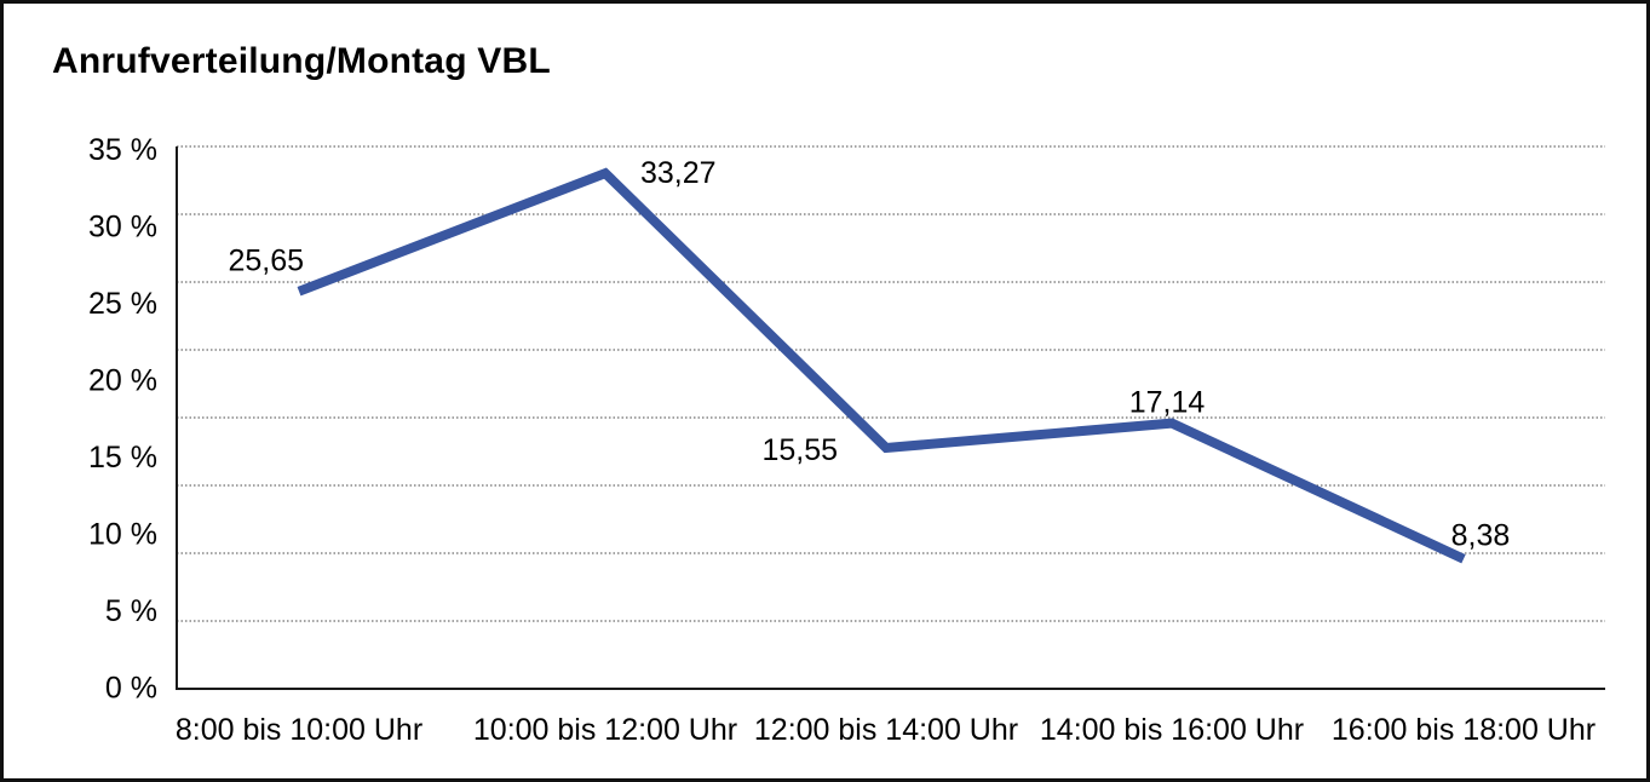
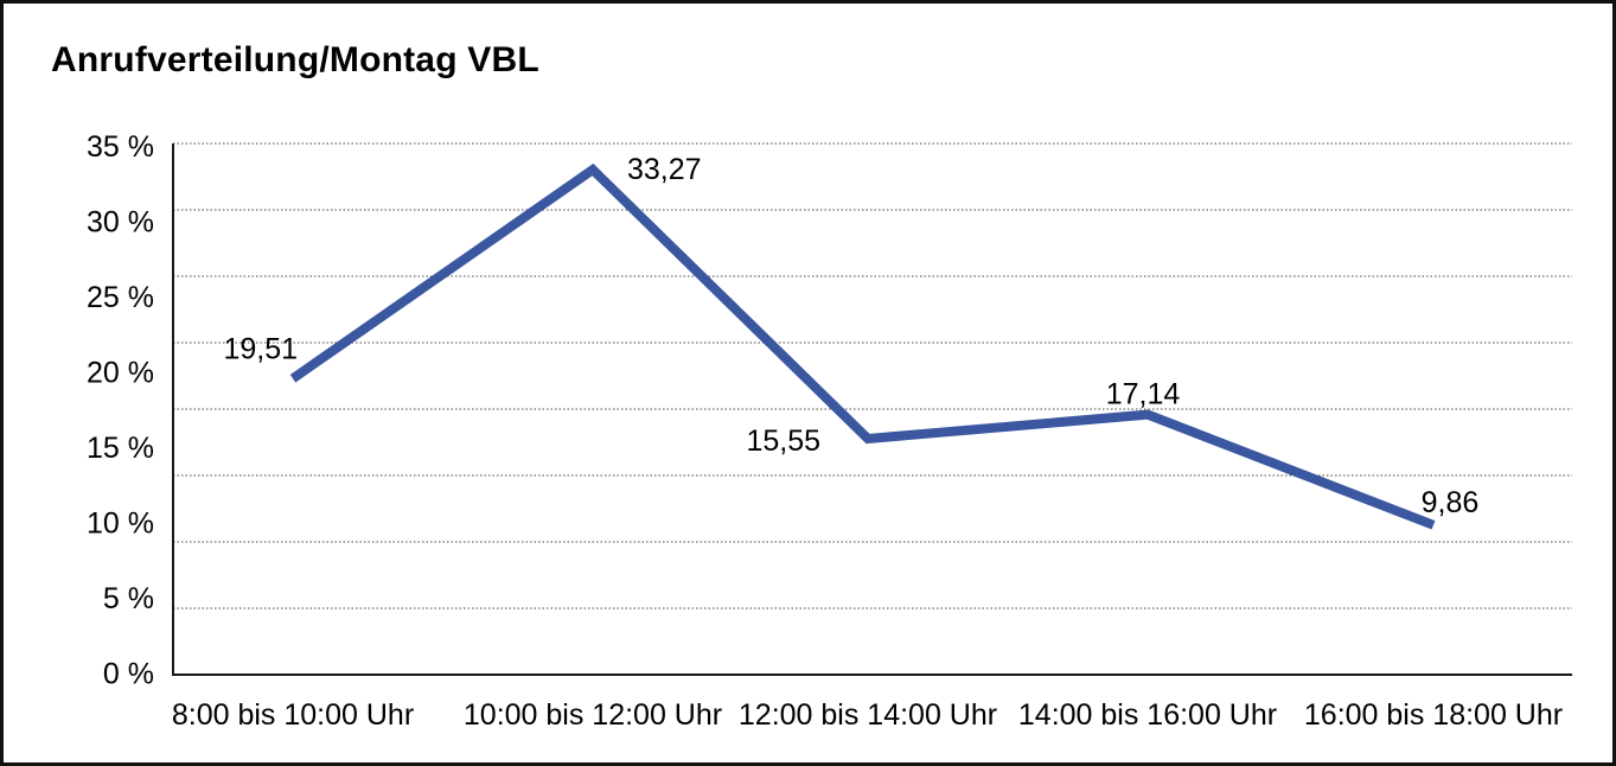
8:00 bis 10:00 Uhr: 25,65 -> 19,51
16:00 bis 18:00 Uhr: 8,38 -> 9,86
